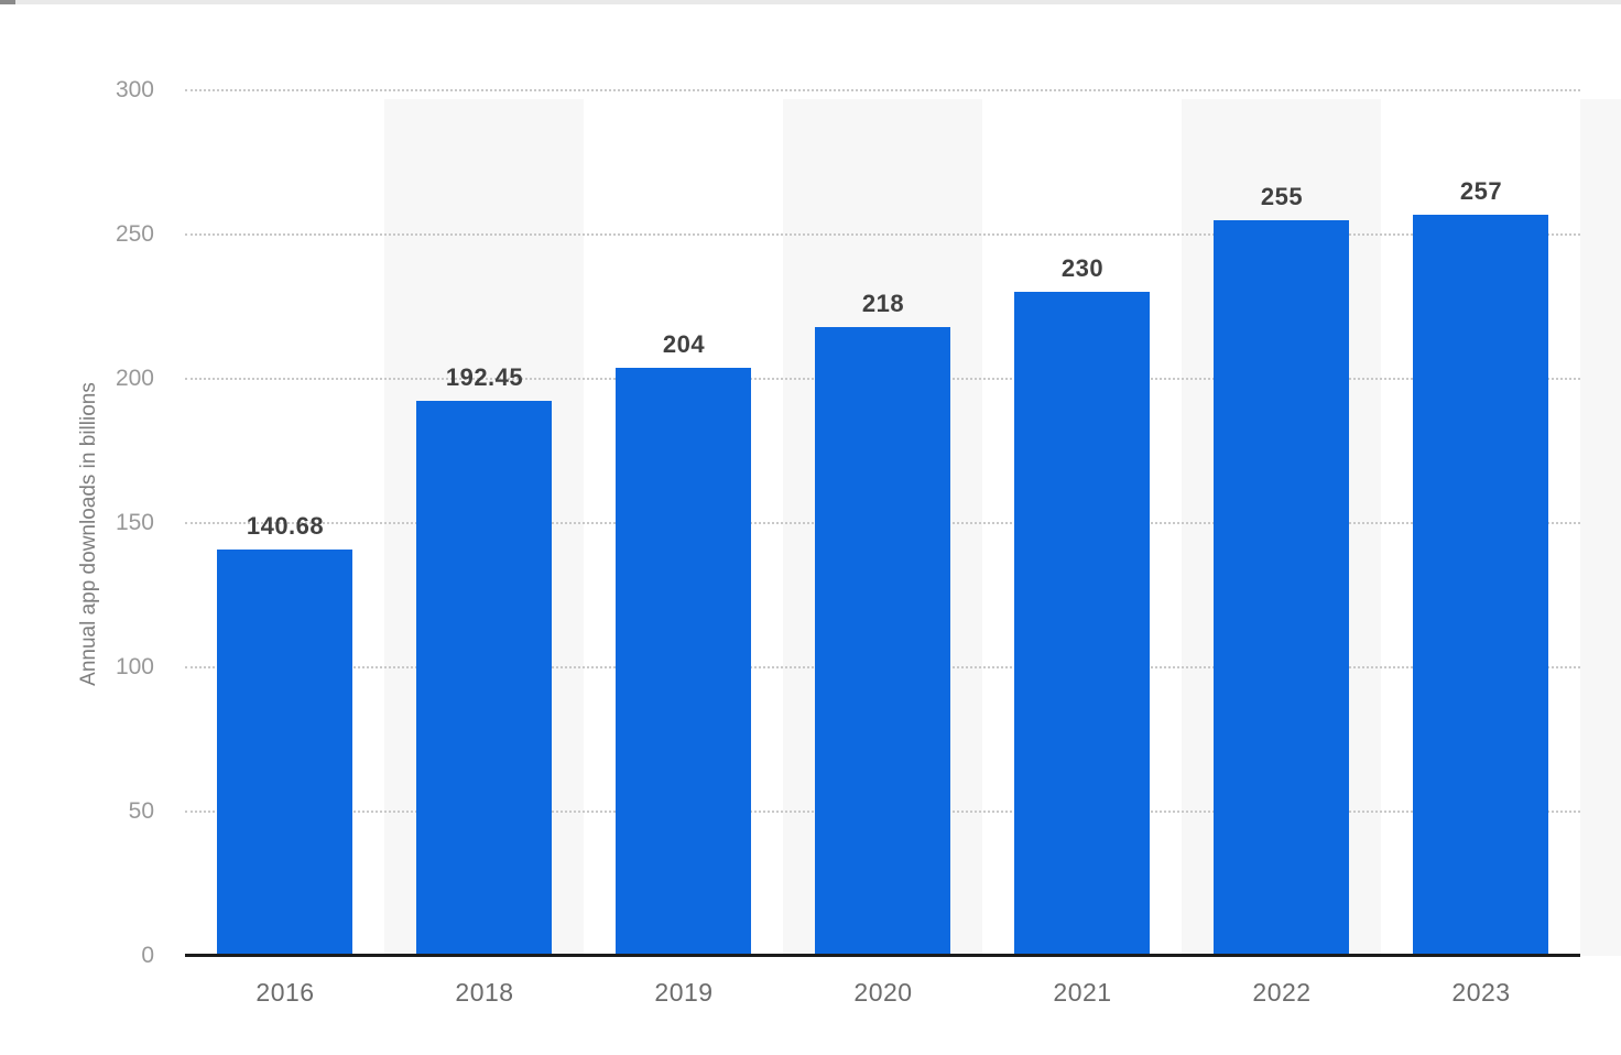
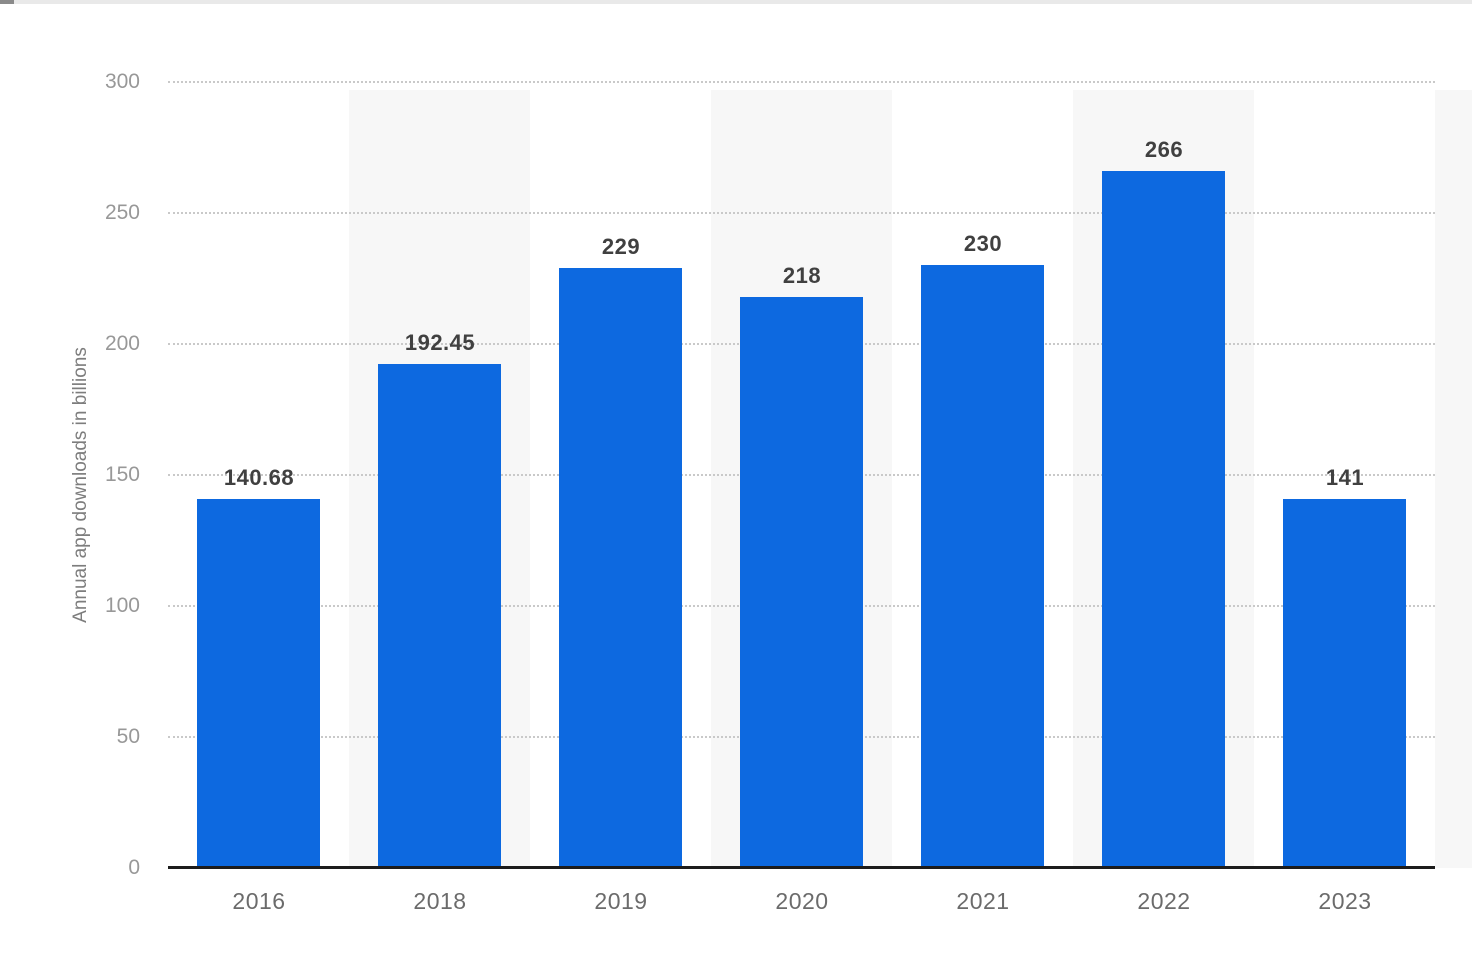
2019: 204 -> 229
2022: 255 -> 266
2023: 257 -> 141
